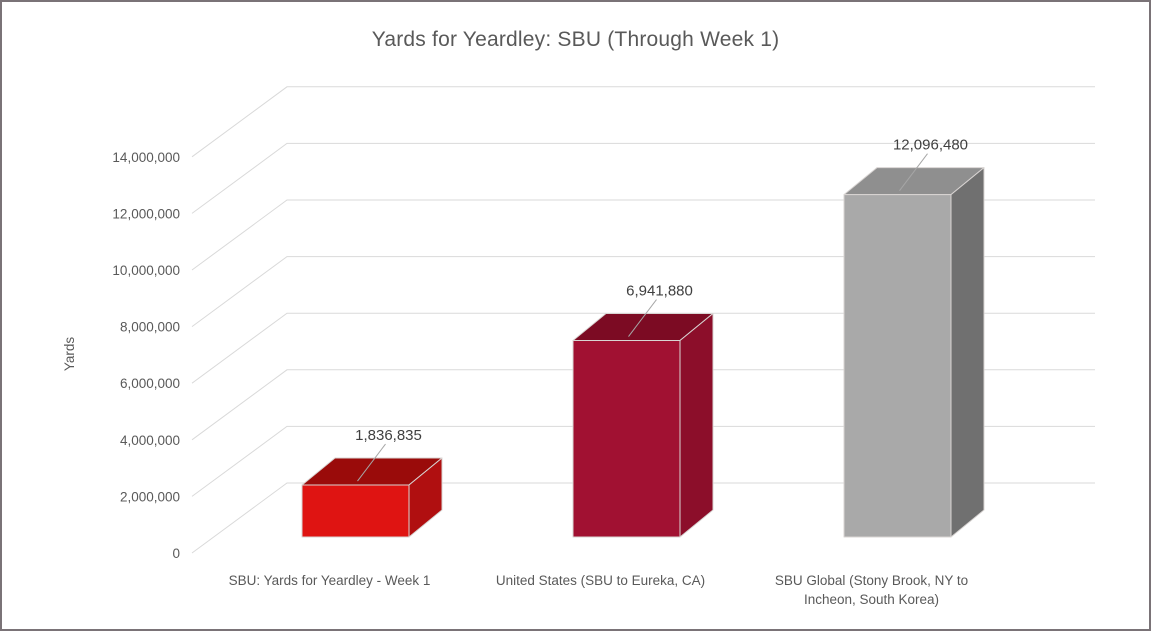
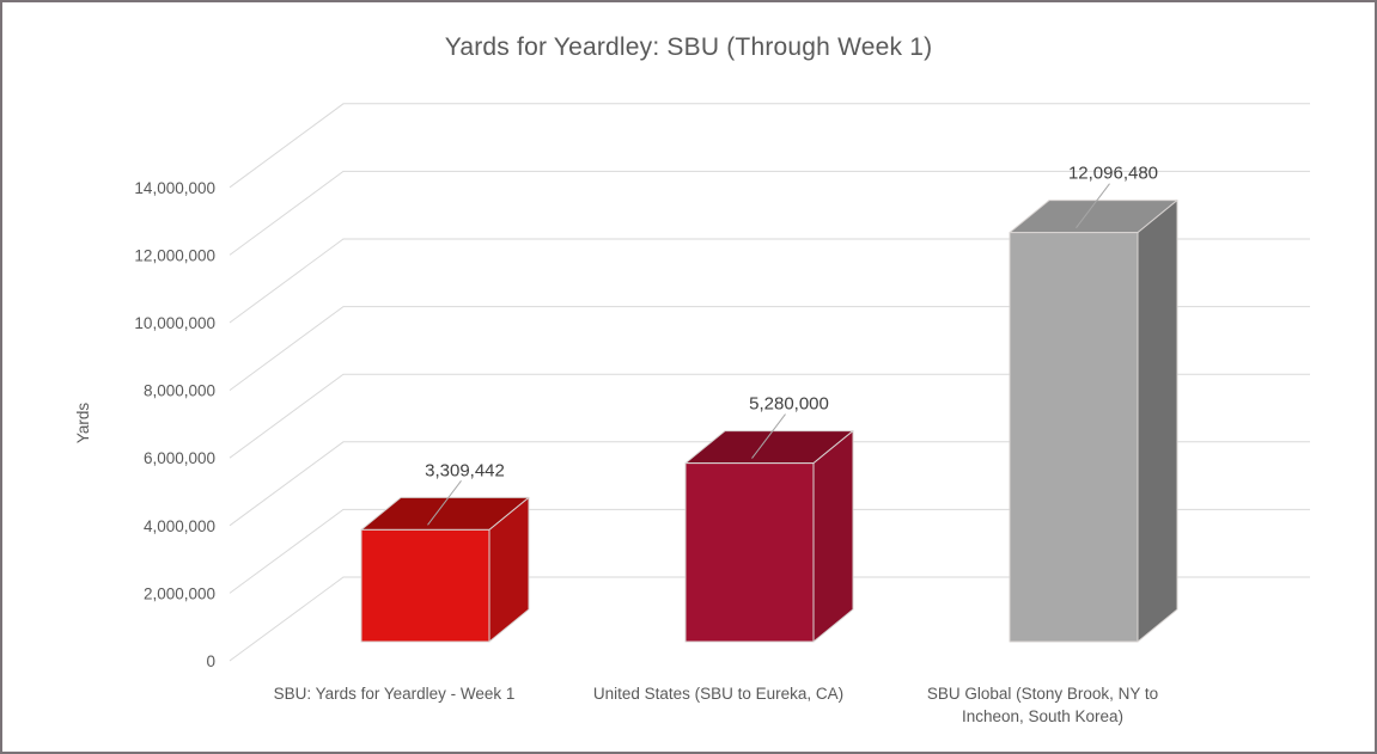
SBU: Yards for Yeardley - Week 1: 1,836,835 -> 3,309,442
United States (SBU to Eureka, CA): 6,941,880 -> 5,280,000
